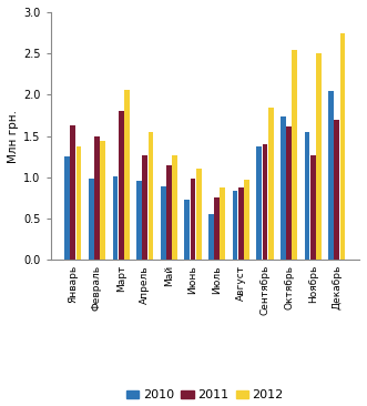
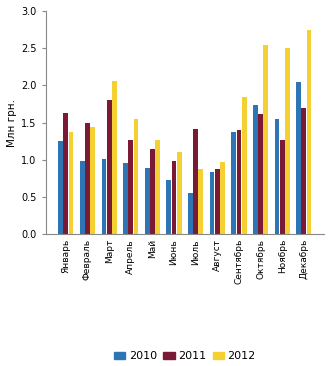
2011/Июль: 0.75 -> 1.42
